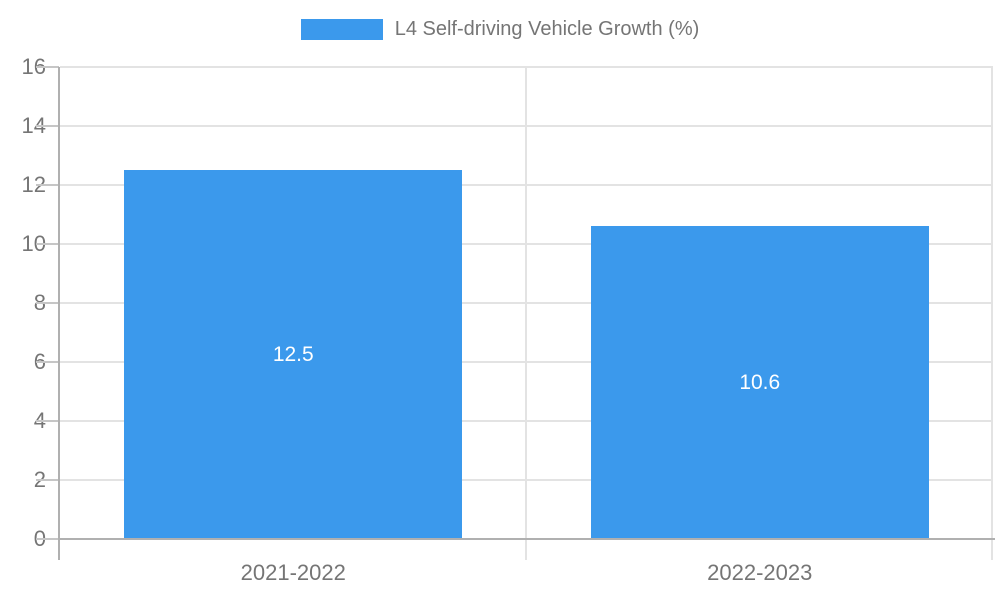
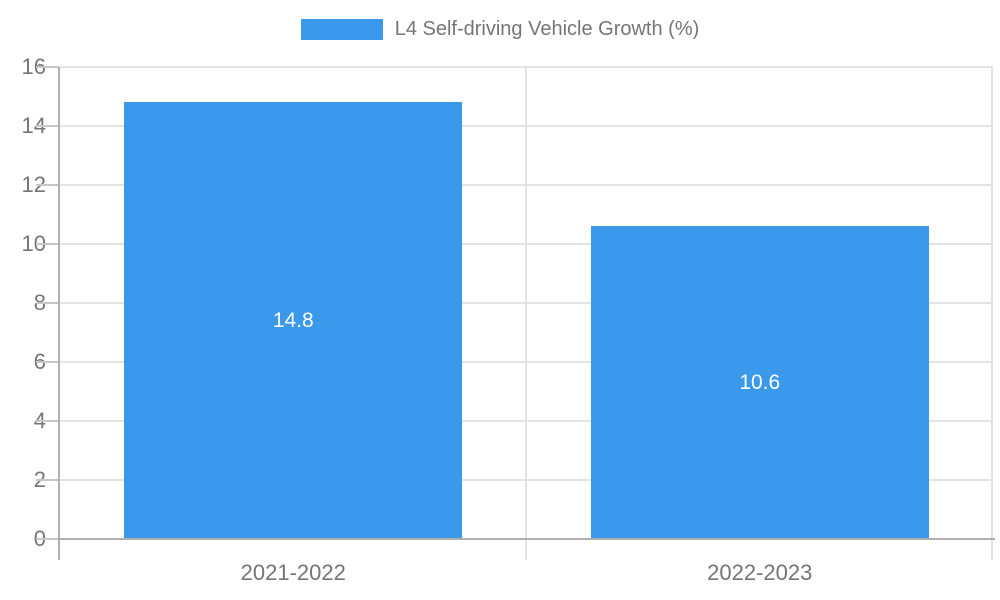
2021-2022: 12.5 -> 14.8
